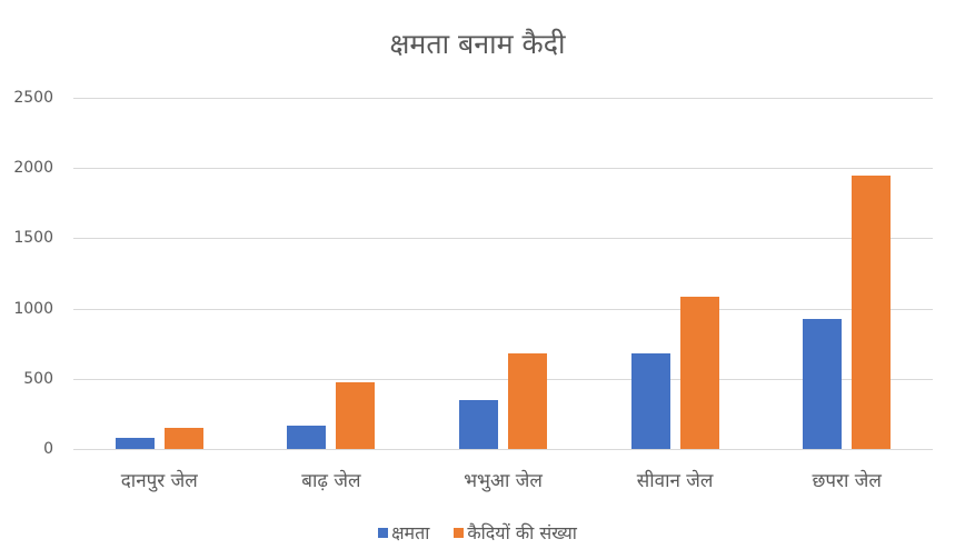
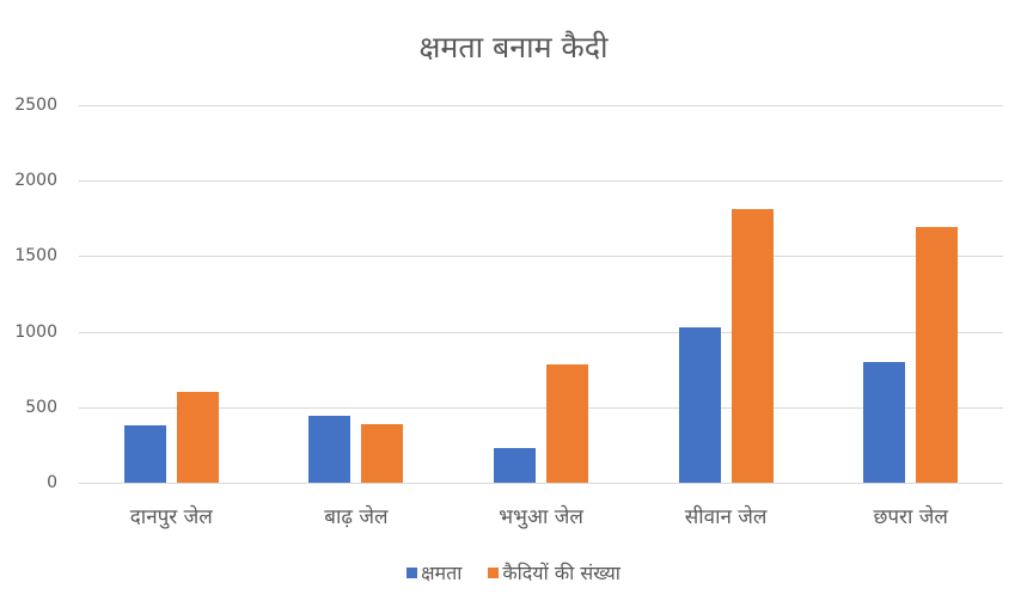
क्षमता/दानपुर जेल: 80 -> 380
कैदियों की संख्या/दानपुर जेल: 150 -> 600
क्षमता/बाढ़ जेल: 160 -> 440
कैदियों की संख्या/बाढ़ जेल: 480 -> 390
क्षमता/भभुआ जेल: 350 -> 230
कैदियों की संख्या/भभुआ जेल: 680 -> 780
क्षमता/सीवान जेल: 680 -> 1030
कैदियों की संख्या/सीवान जेल: 1080 -> 1810
क्षमता/छपरा जेल: 920 -> 800
कैदियों की संख्या/छपरा जेल: 1940 -> 1690
